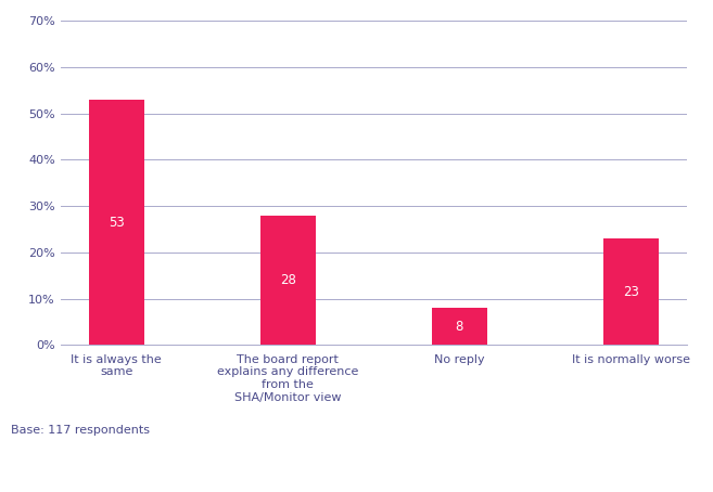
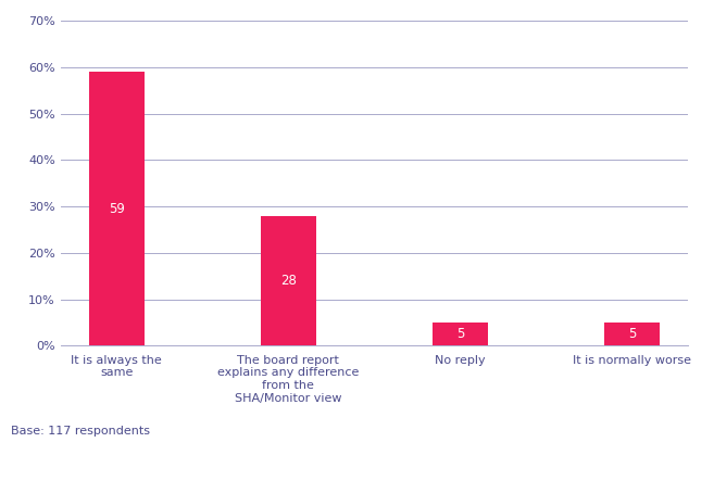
It is always the same: 53 -> 59
No reply: 8 -> 5
It is normally worse: 23 -> 5
